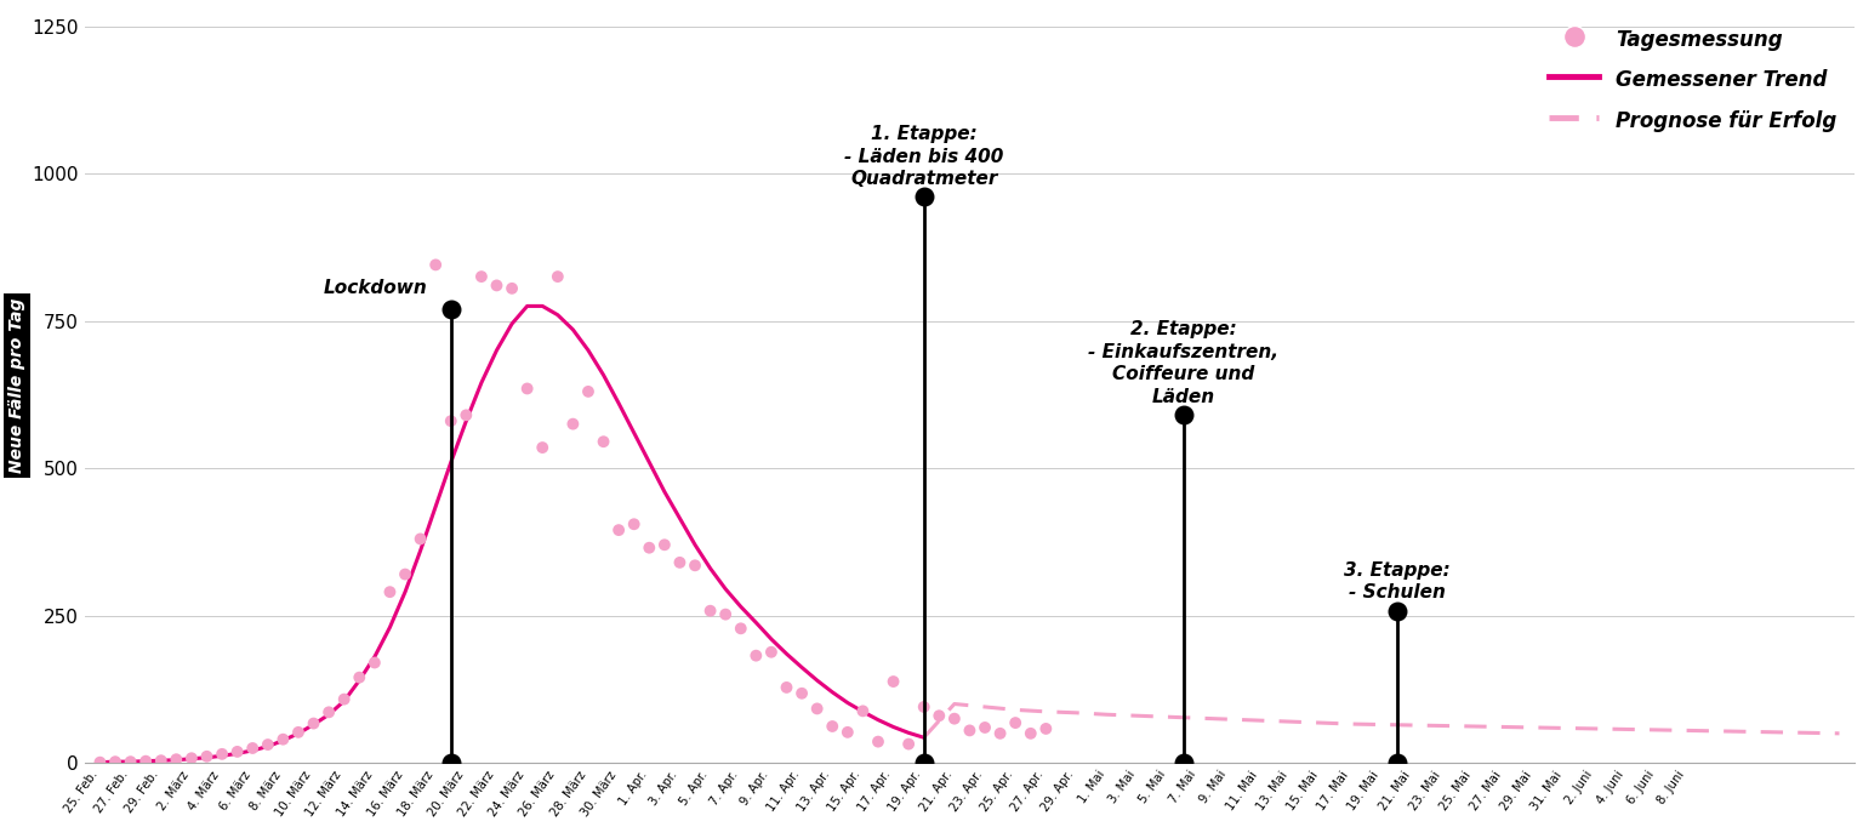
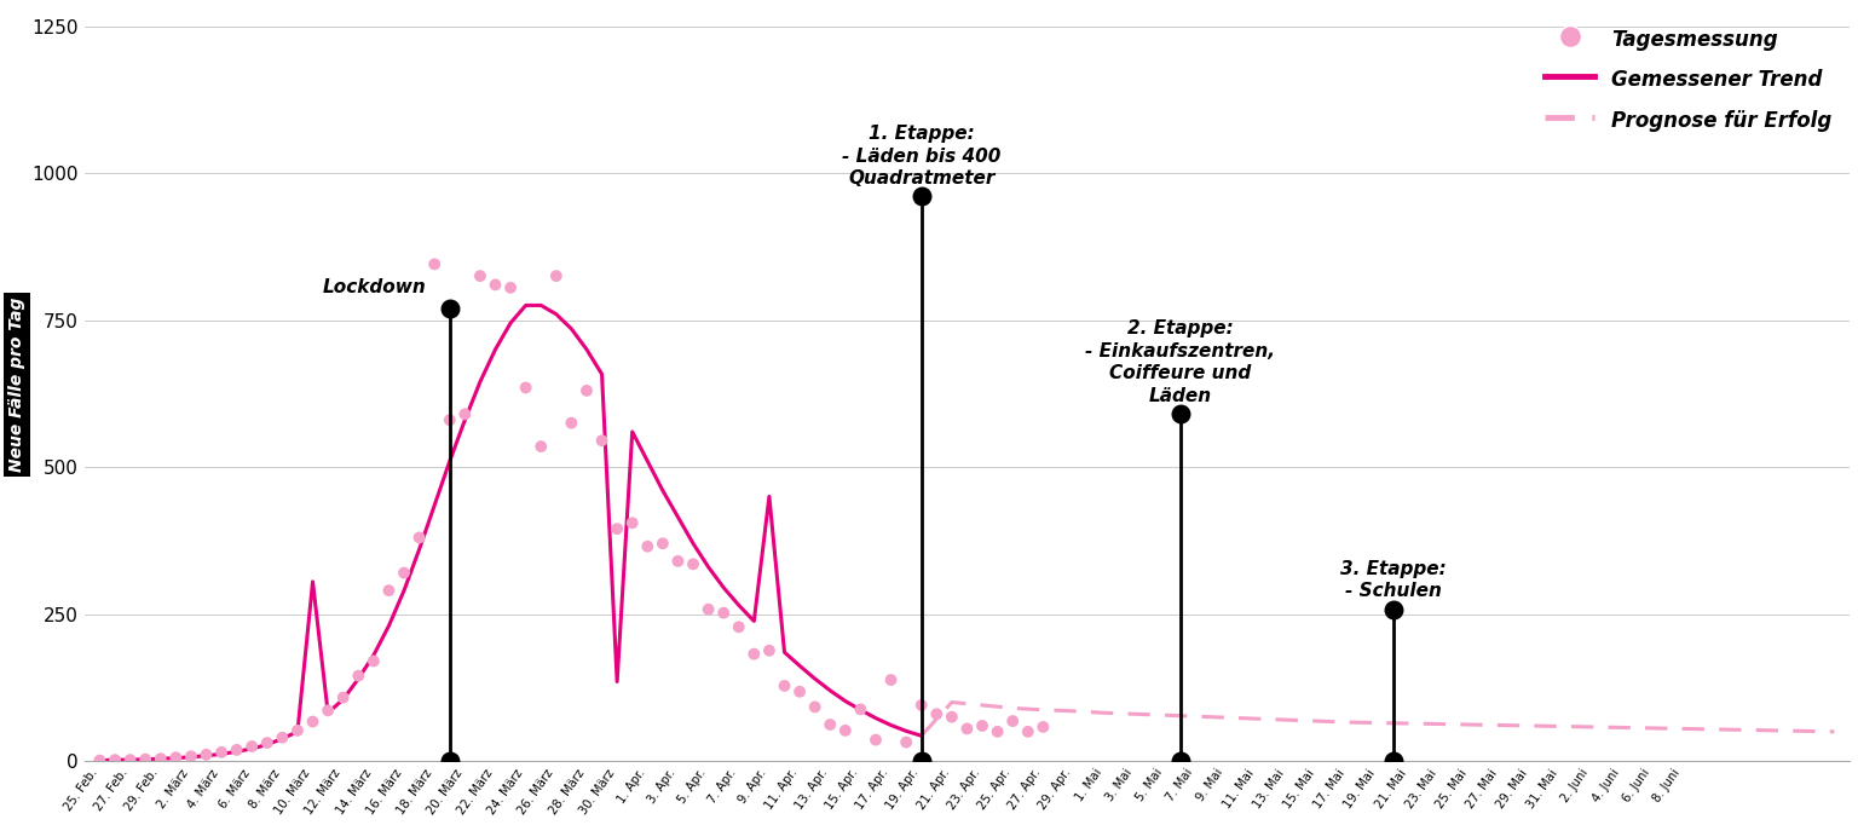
Gemessener Trend/10. März: 65 -> 305
Gemessener Trend/30. März: 610 -> 135
Gemessener Trend/9. Apr.: 210 -> 450
